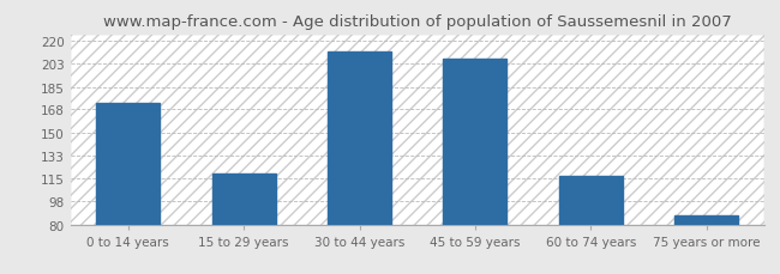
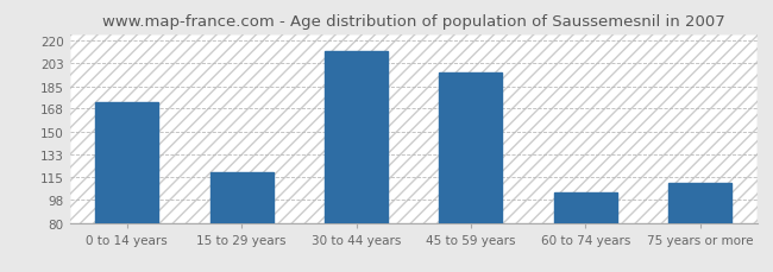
45 to 59 years: 207 -> 196
60 to 74 years: 117 -> 103
75 years or more: 87 -> 111
